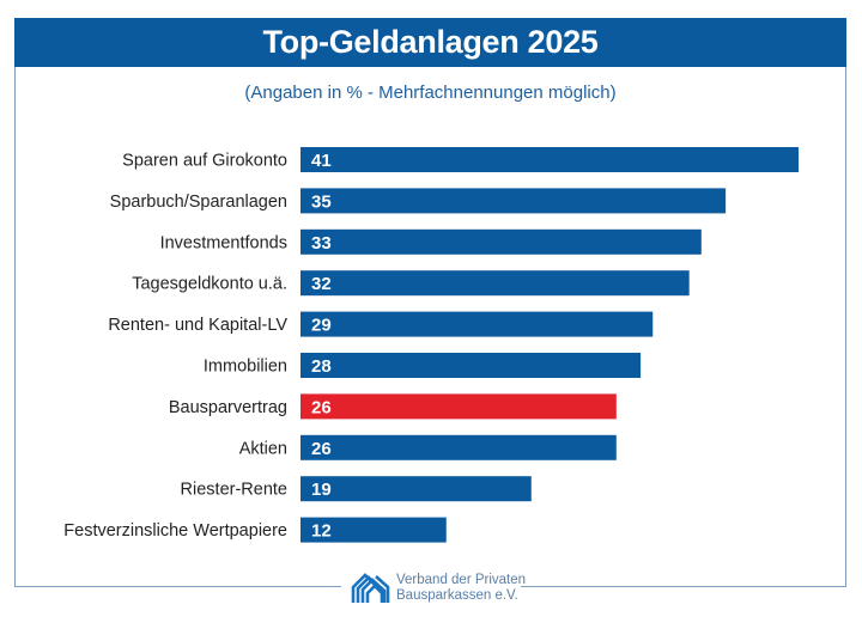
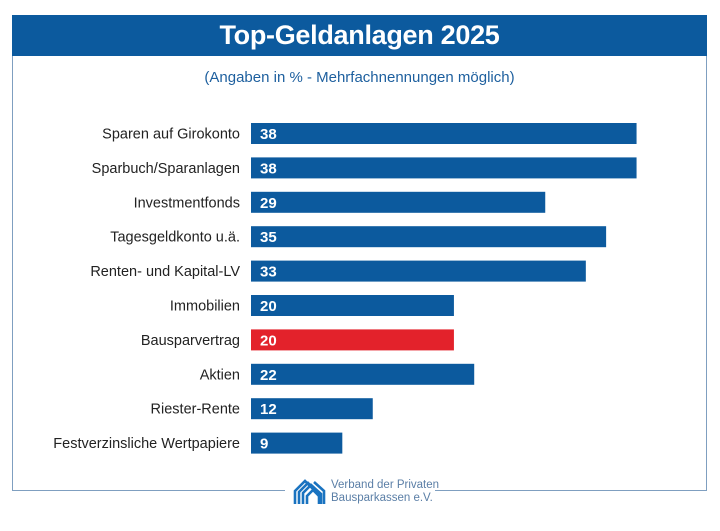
Sparen auf Girokonto: 41 -> 38
Sparbuch/Sparanlagen: 35 -> 38
Investmentfonds: 33 -> 29
Tagesgeldkonto u.ä.: 32 -> 35
Renten- und Kapital-LV: 29 -> 33
Immobilien: 28 -> 20
Bausparvertrag: 26 -> 20
Aktien: 26 -> 22
Riester-Rente: 19 -> 12
Festverzinsliche Wertpapiere: 12 -> 9
